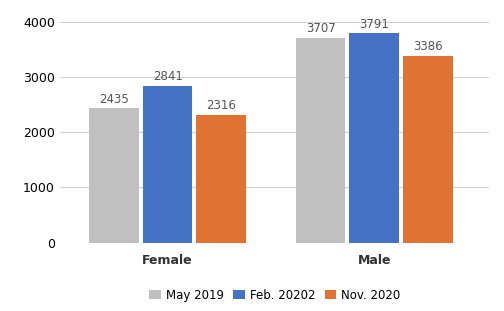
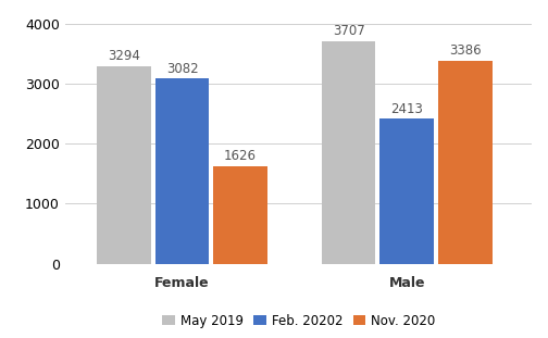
May 2019/Female: 2435 -> 3294
Feb. 20202/Female: 2841 -> 3082
Nov. 2020/Female: 2316 -> 1626
Feb. 20202/Male: 3791 -> 2413
